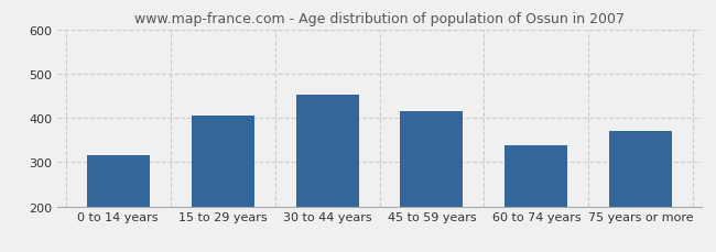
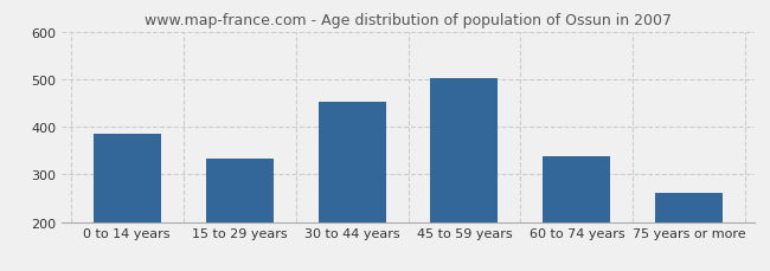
0 to 14 years: 315 -> 385
15 to 29 years: 405 -> 333
45 to 59 years: 415 -> 503
75 years or more: 370 -> 260
